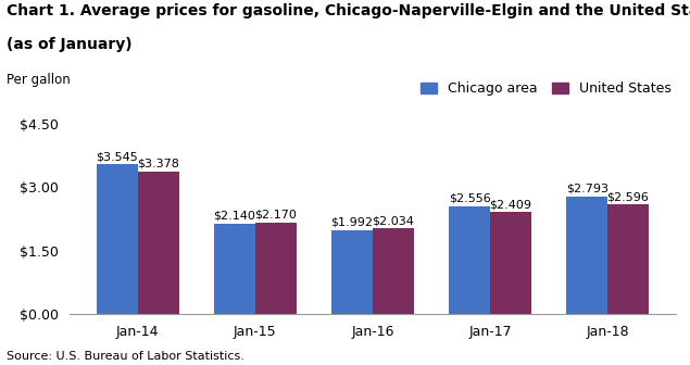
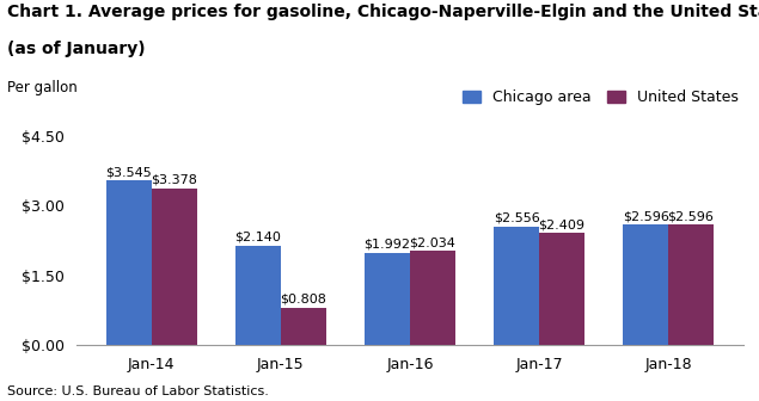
United States/Jan-15: $2.170 -> $0.808
Chicago area/Jan-18: $2.793 -> $2.596
